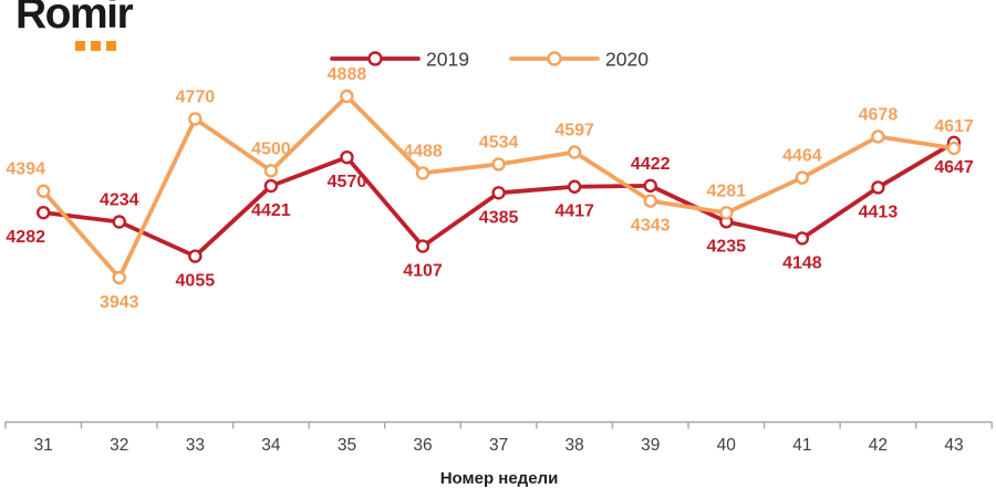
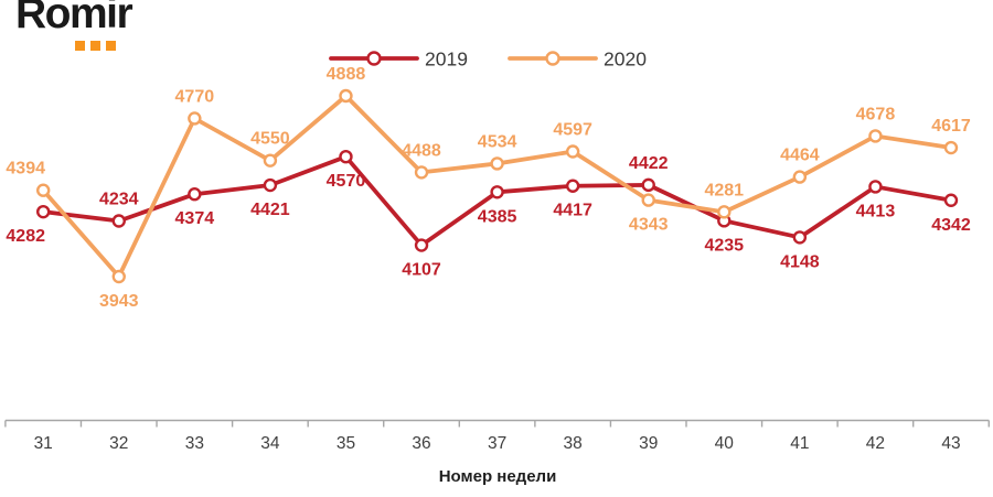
2019/33: 4055 -> 4374
2020/34: 4500 -> 4550
2019/43: 4647 -> 4342
